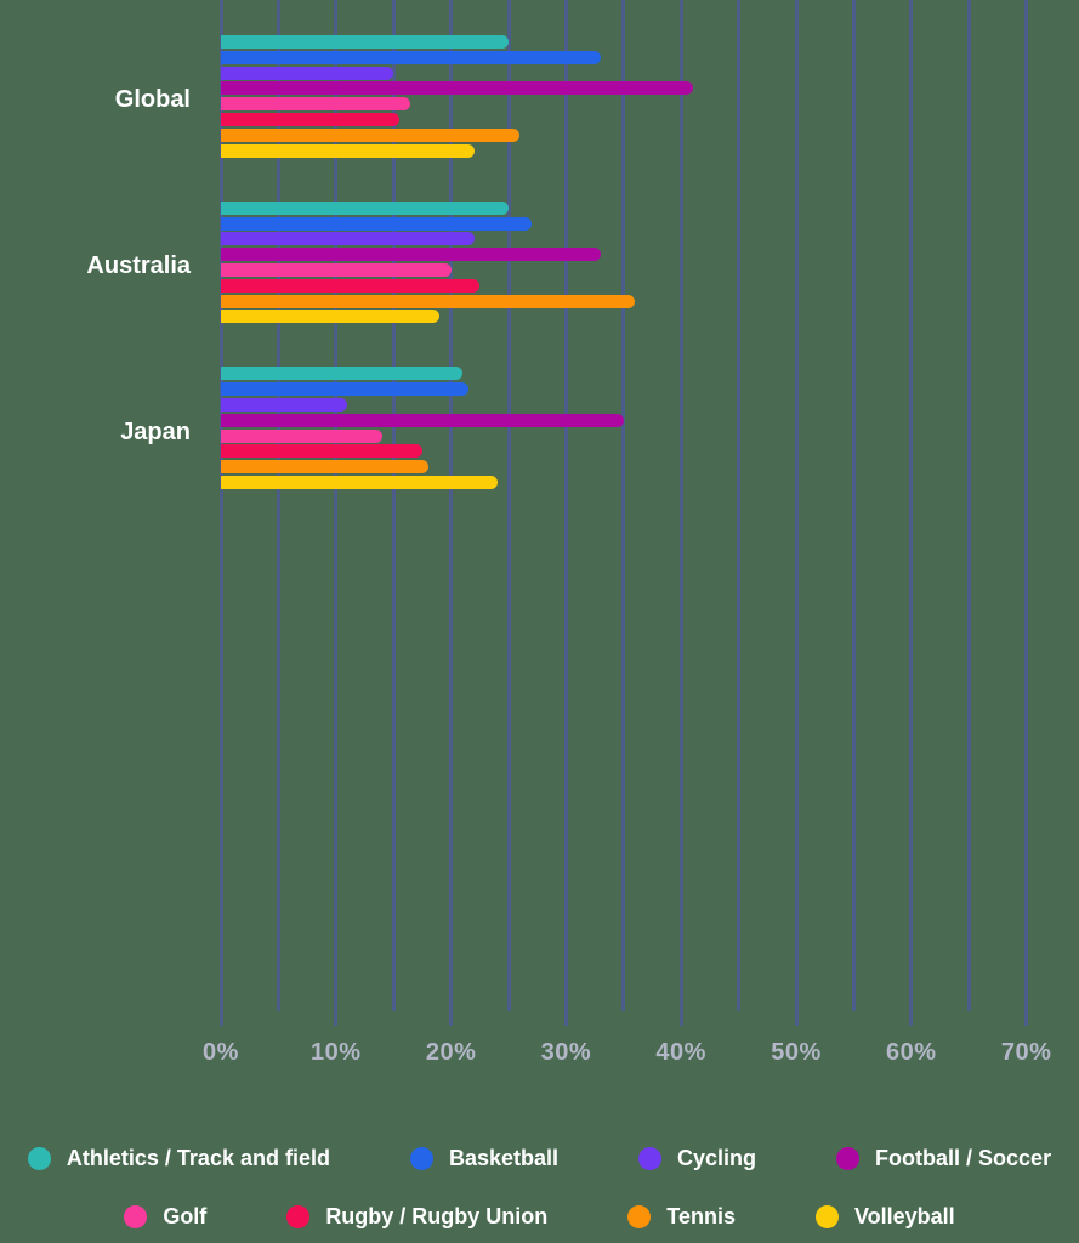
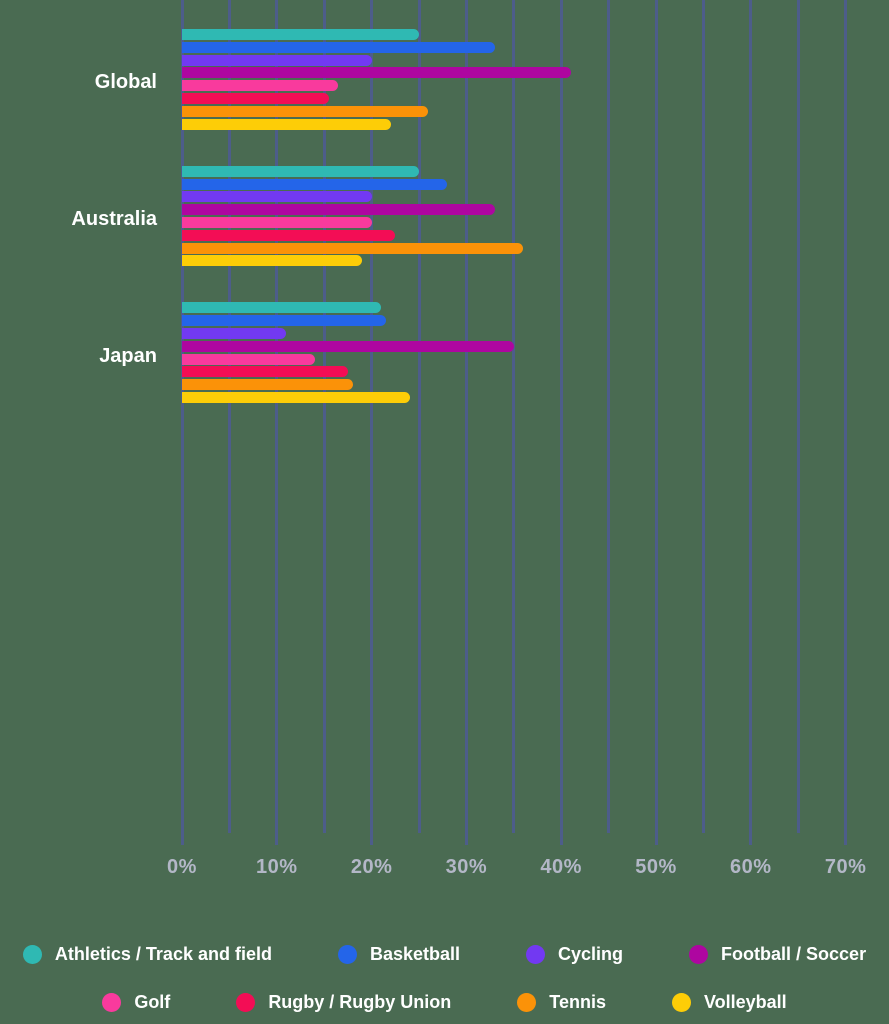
Cycling/Global: 15% -> 20%
Basketball/Australia: 27% -> 28%
Cycling/Australia: 22% -> 20%
